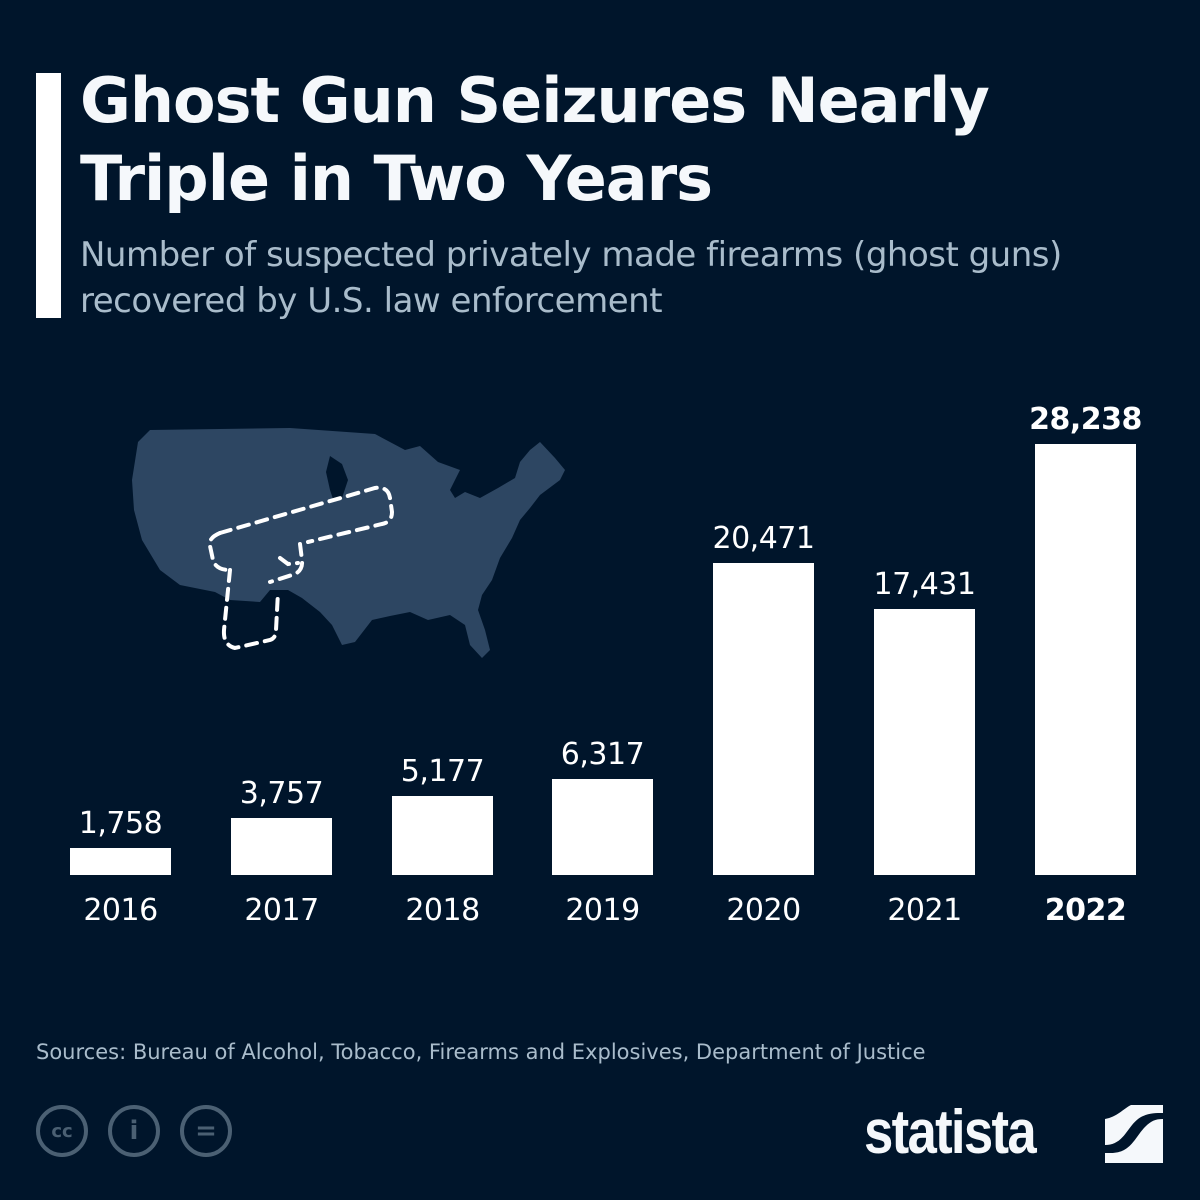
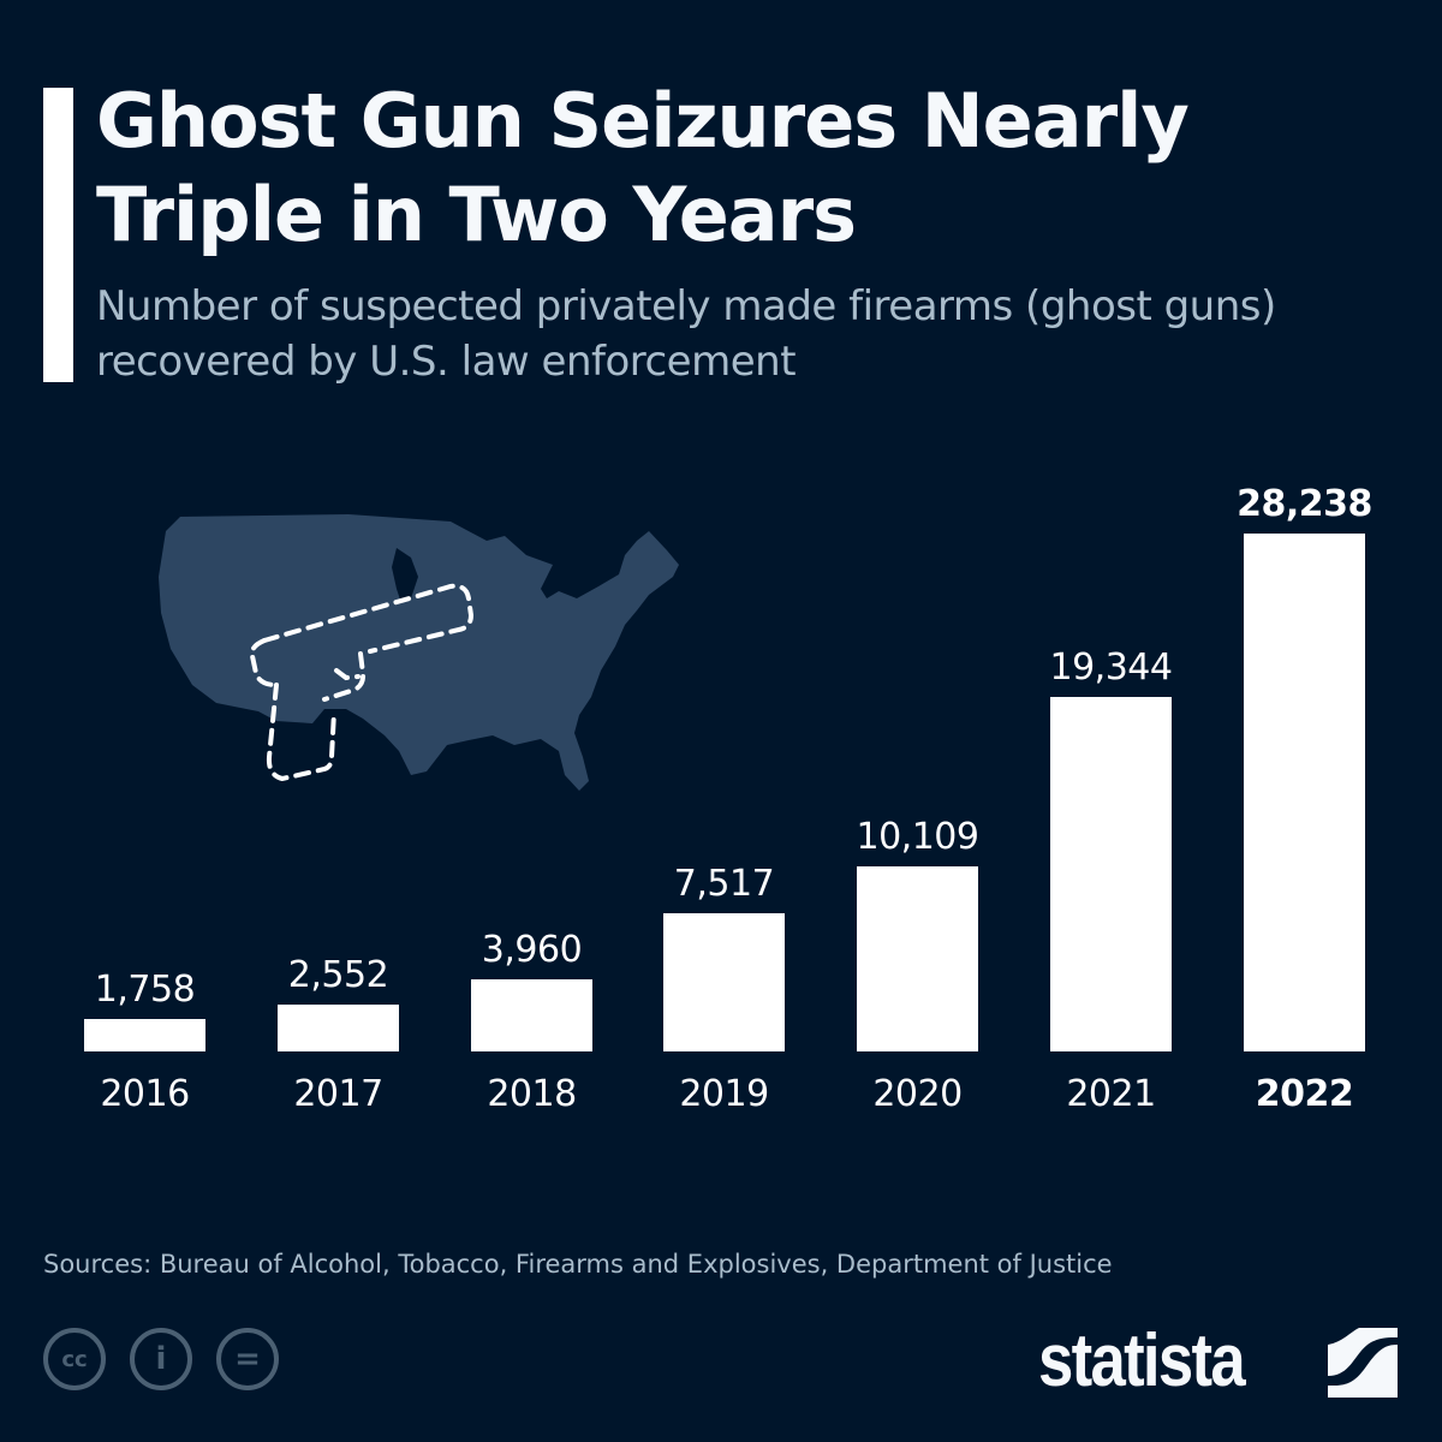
2017: 3,757 -> 2,552
2018: 5,177 -> 3,960
2019: 6,317 -> 7,517
2020: 20,471 -> 10,109
2021: 17,431 -> 19,344
